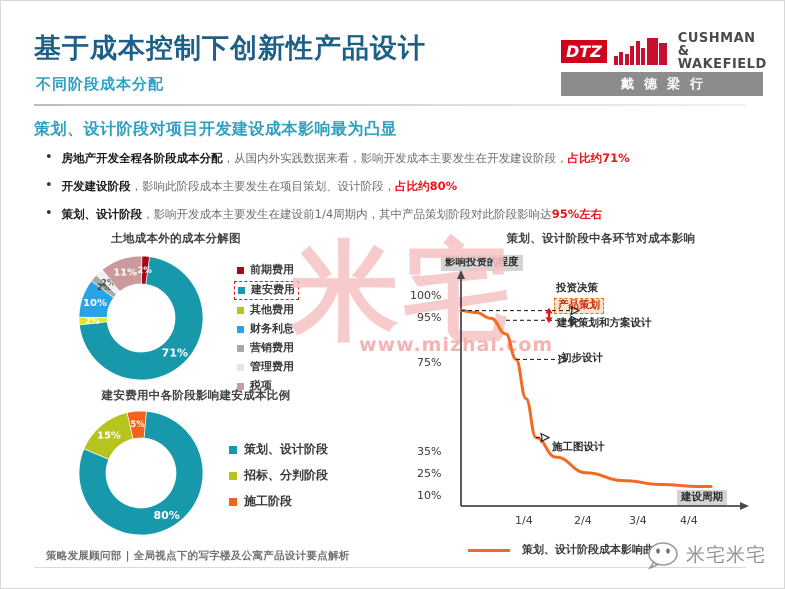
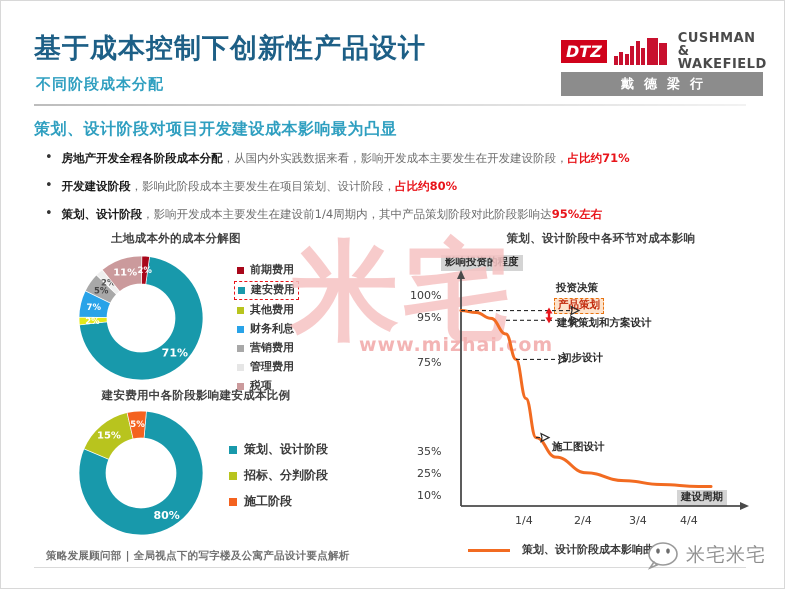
土地成本外的成本分解图/财务利息: 10% -> 7%
土地成本外的成本分解图/营销费用: 2% -> 5%
